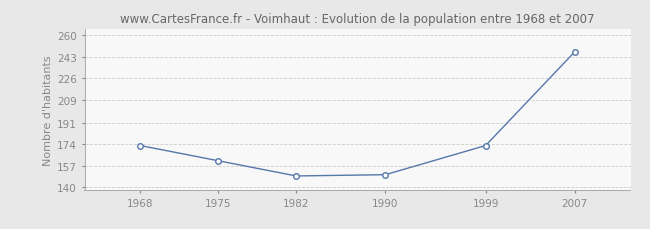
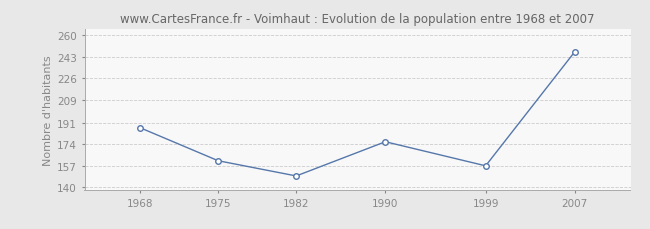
1968: 173 -> 187
1990: 150 -> 176
1999: 173 -> 157
